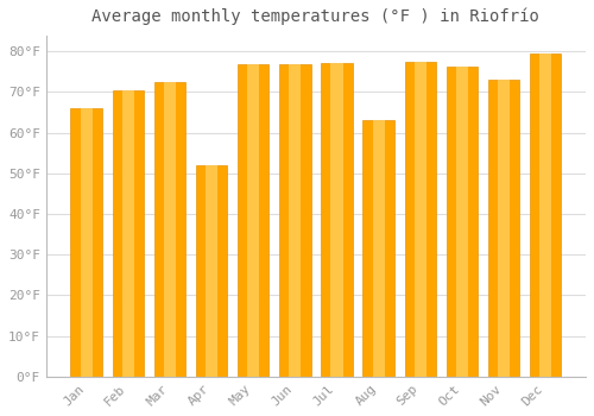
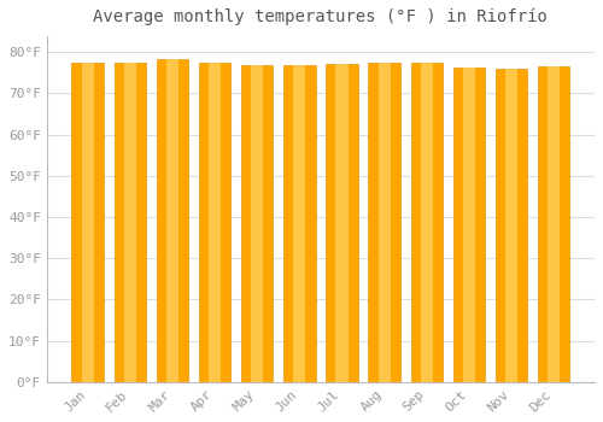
Jan: 66.0°F -> 77.5°F
Feb: 70.5°F -> 77.5°F
Mar: 72.5°F -> 78.3°F
Apr: 52.0°F -> 77.5°F
Aug: 63.0°F -> 77.5°F
Nov: 73.0°F -> 75.9°F
Dec: 79.5°F -> 76.6°F
